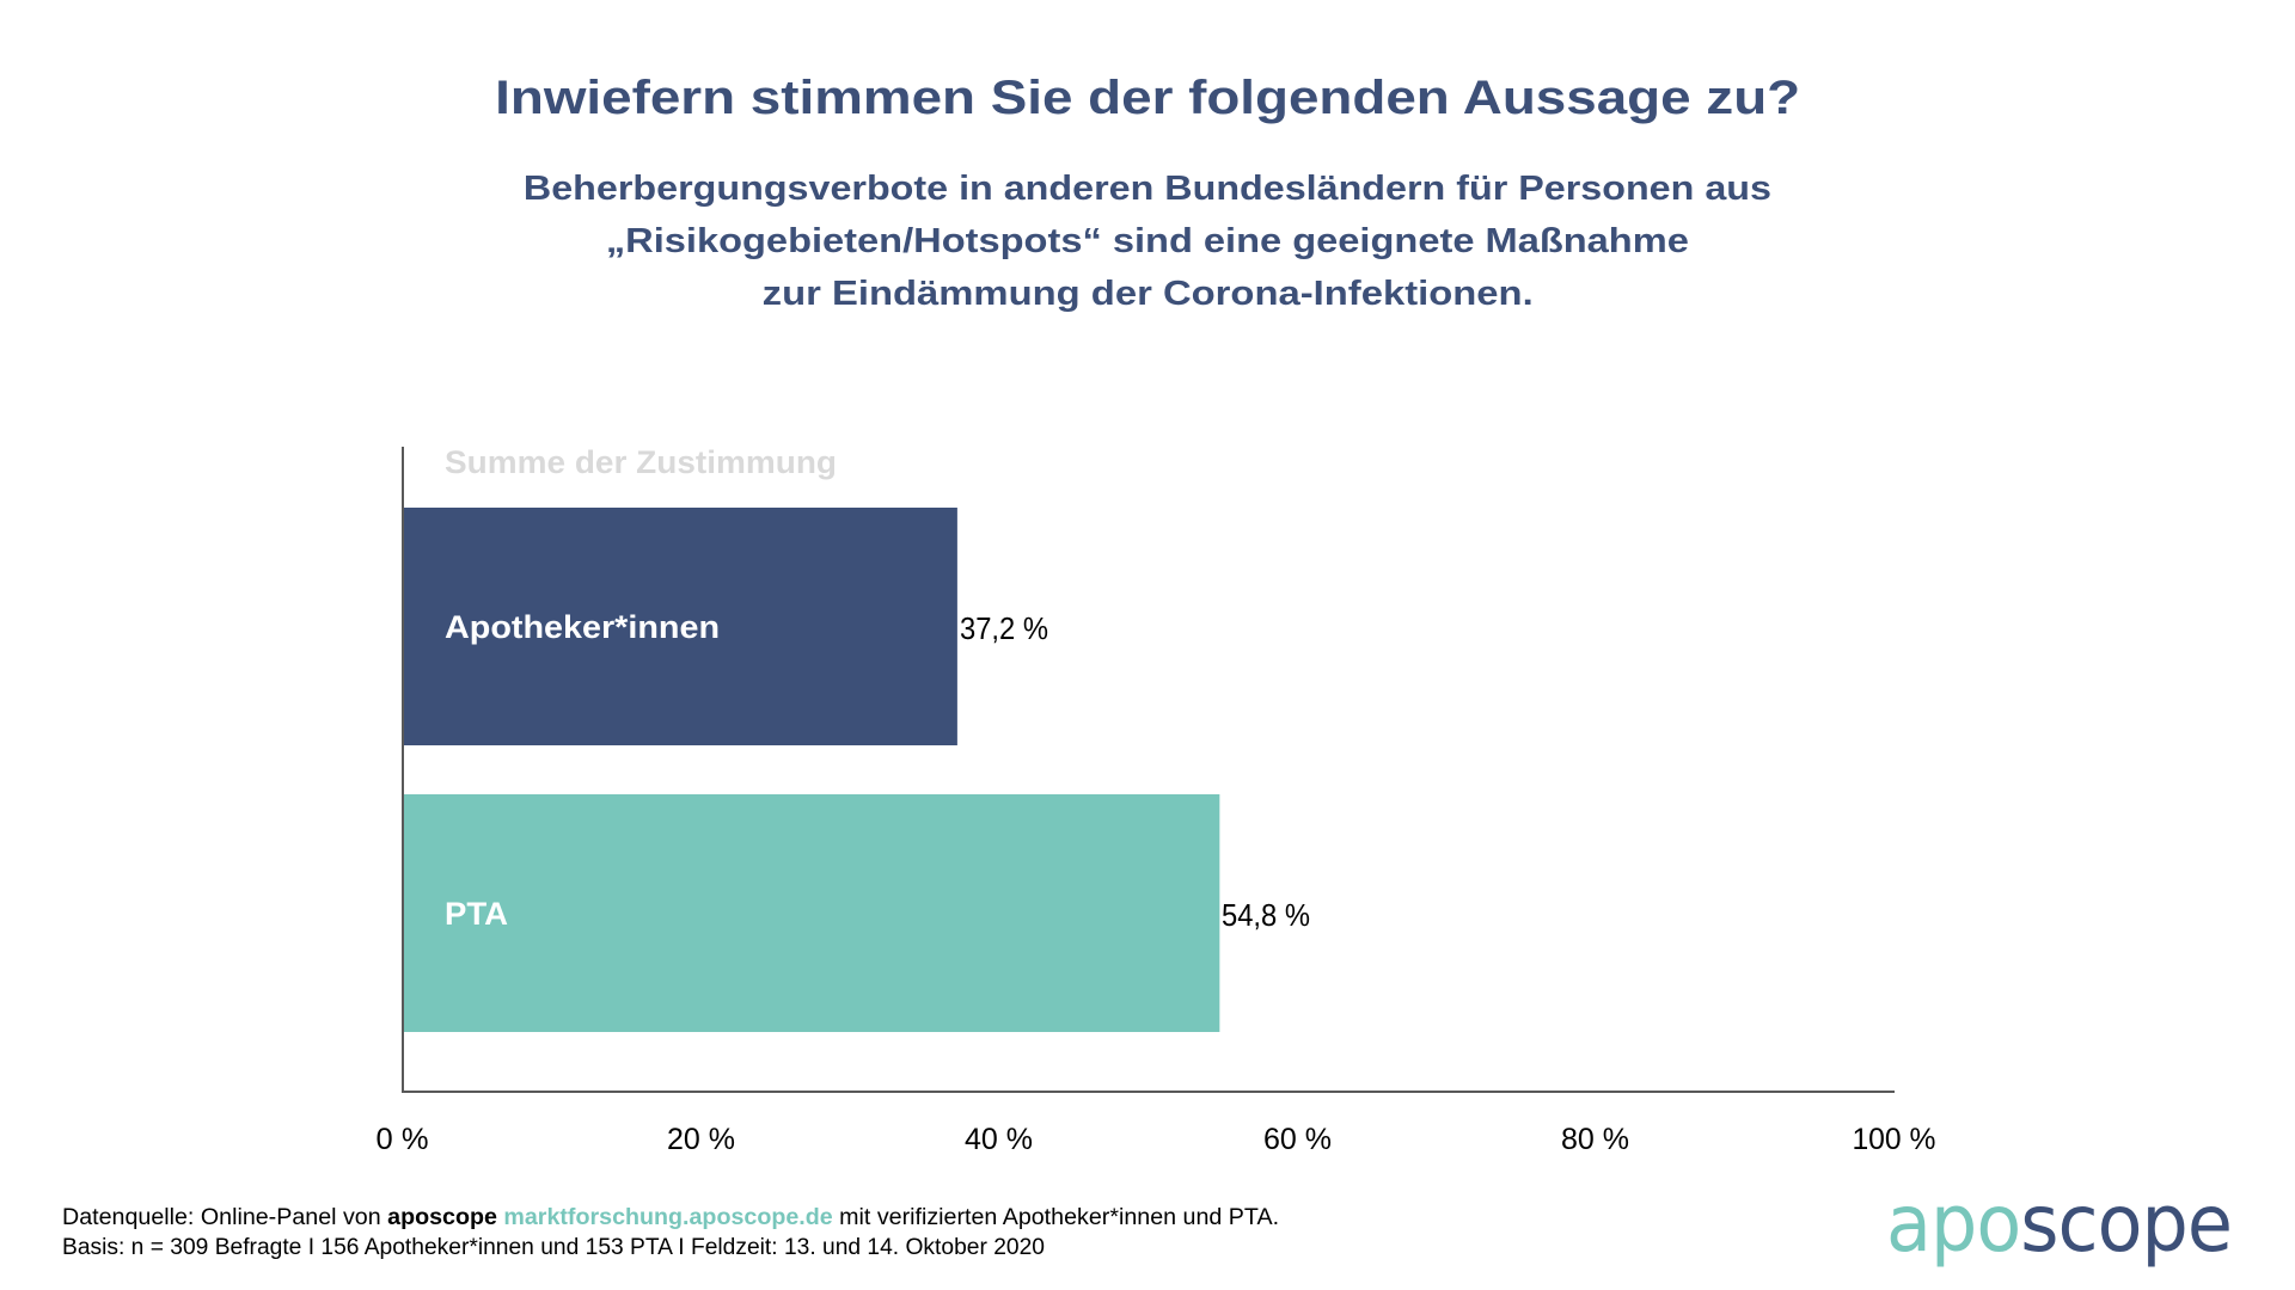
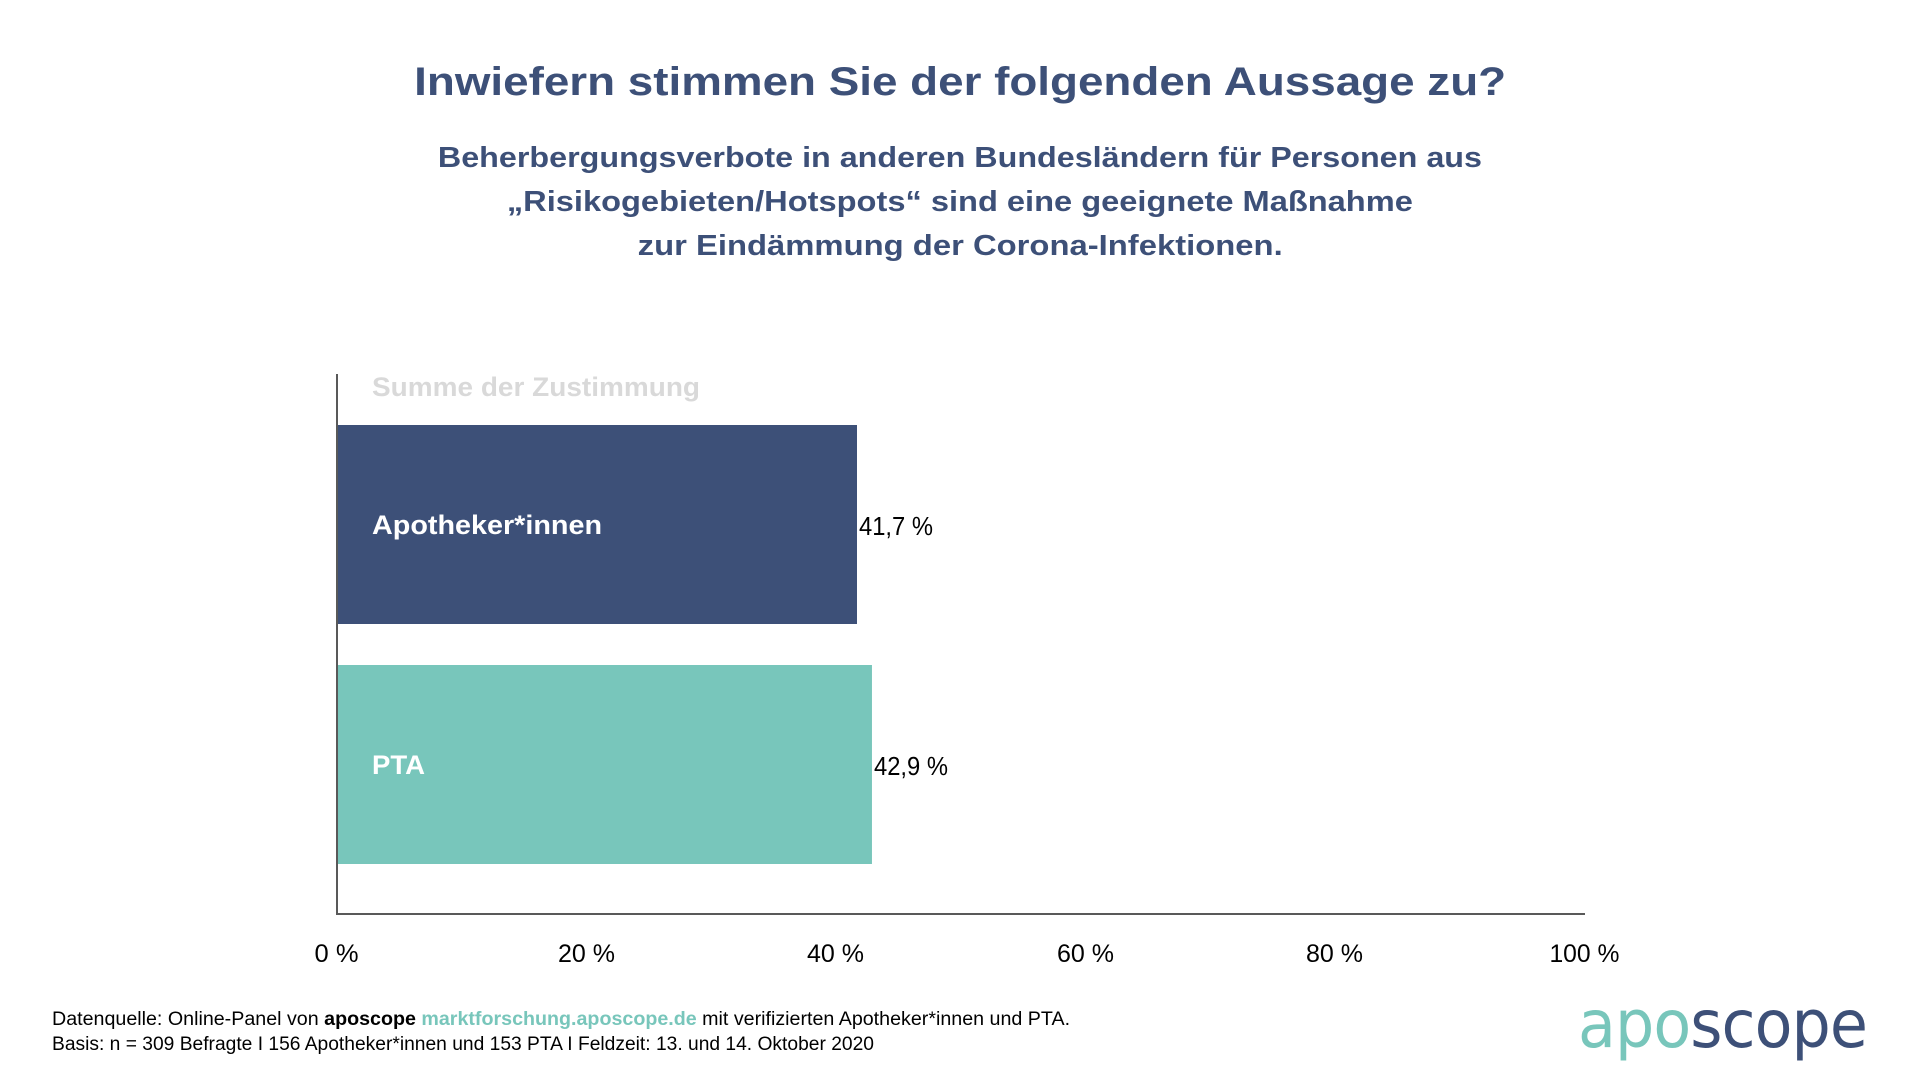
Apotheker*innen: 37,2 -> 41,7
PTA: 54,8 -> 42,9
